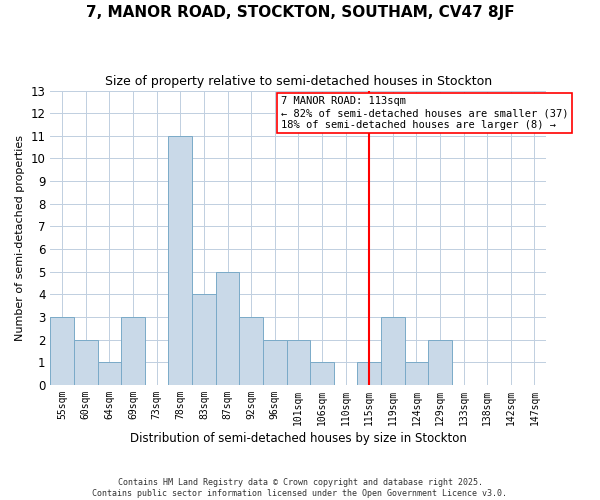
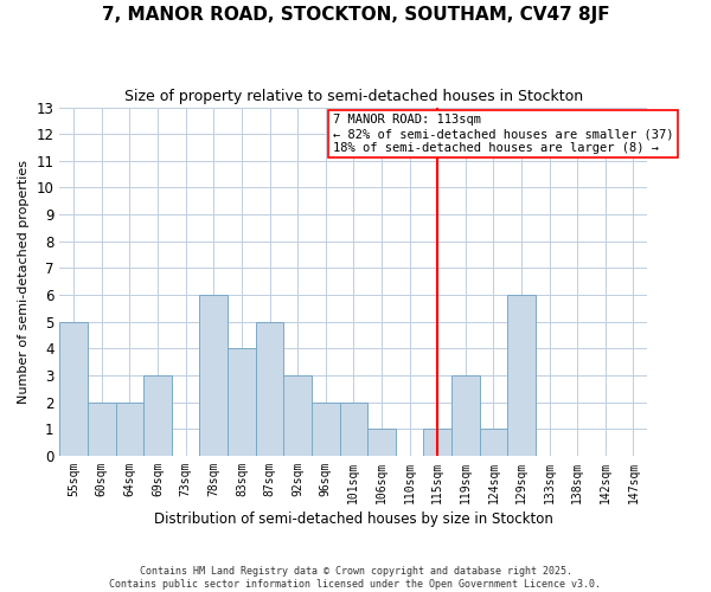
55sqm: 3 -> 5
64sqm: 1 -> 2
78sqm: 11 -> 6
129sqm: 2 -> 6
